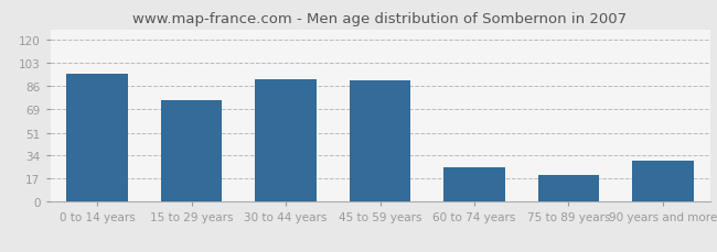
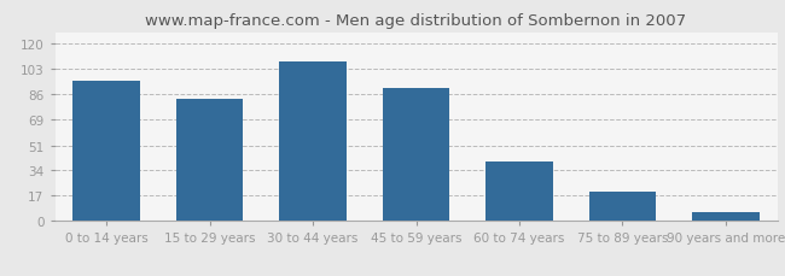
15 to 29 years: 75 -> 83
30 to 44 years: 91 -> 108
60 to 74 years: 25 -> 40
90 years and more: 30 -> 6
